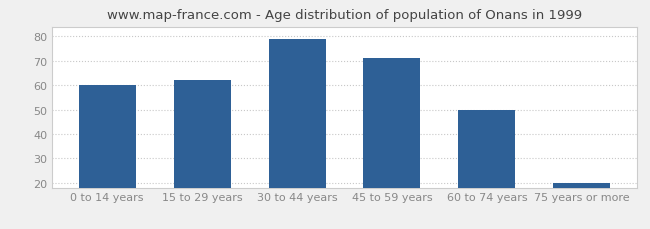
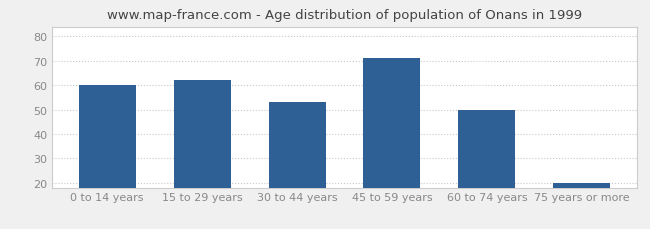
30 to 44 years: 79 -> 53
